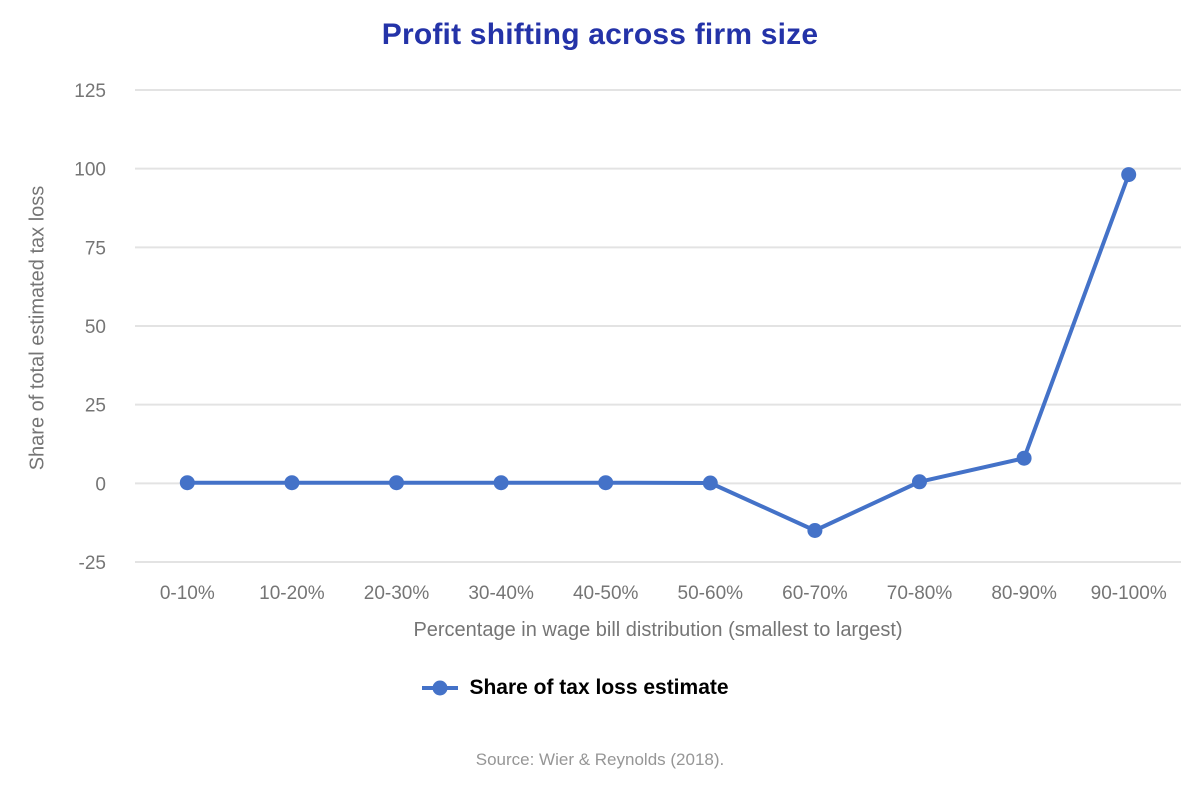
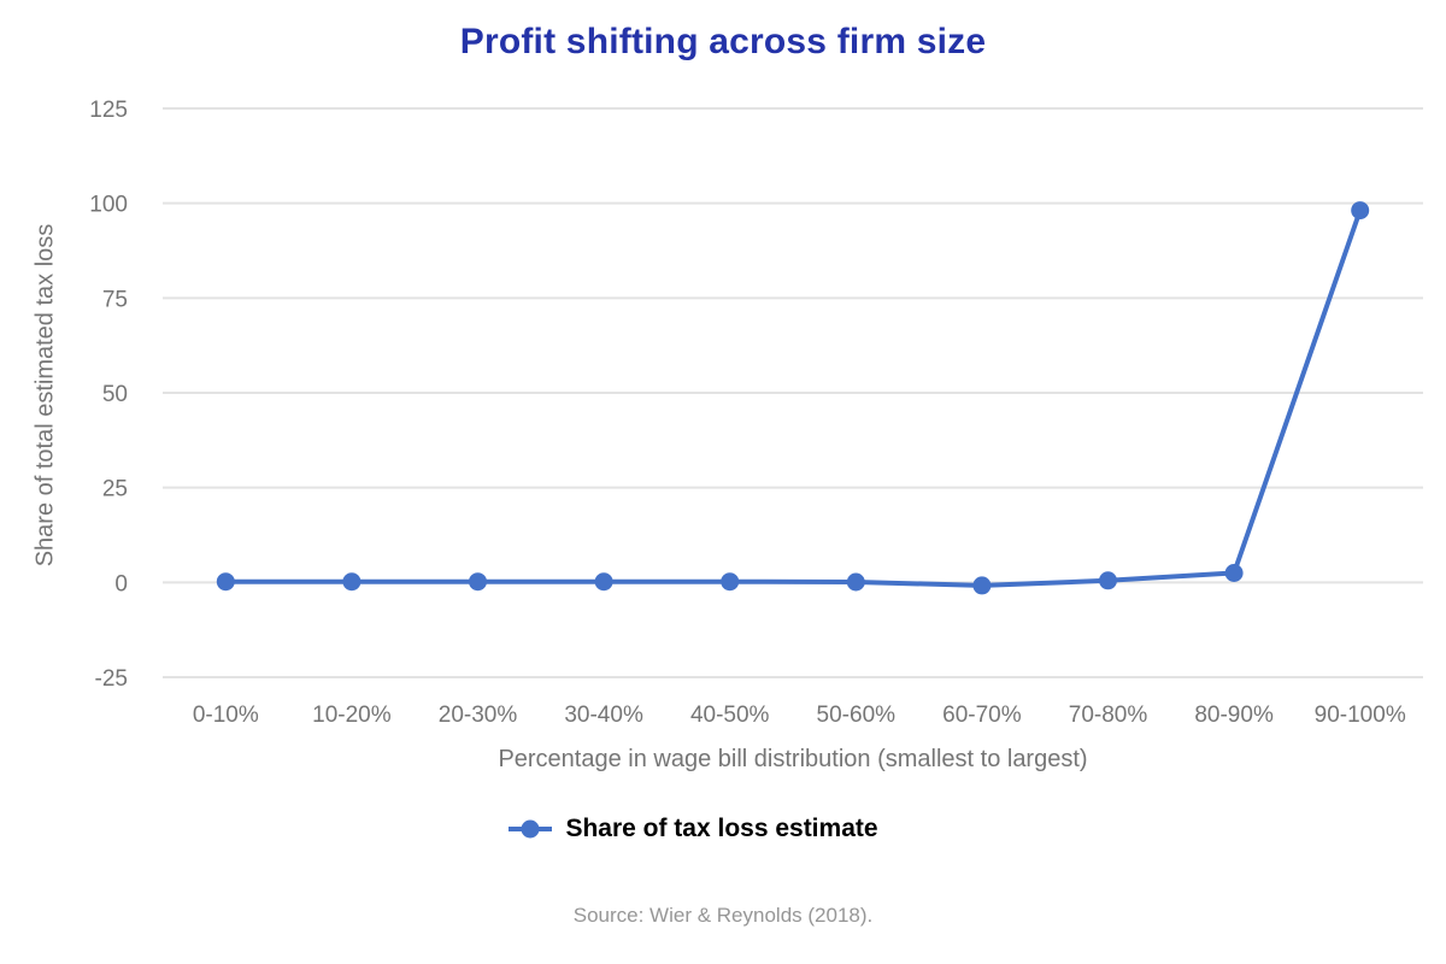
60-70%: -15 -> -1
80-90%: 8 -> 2
